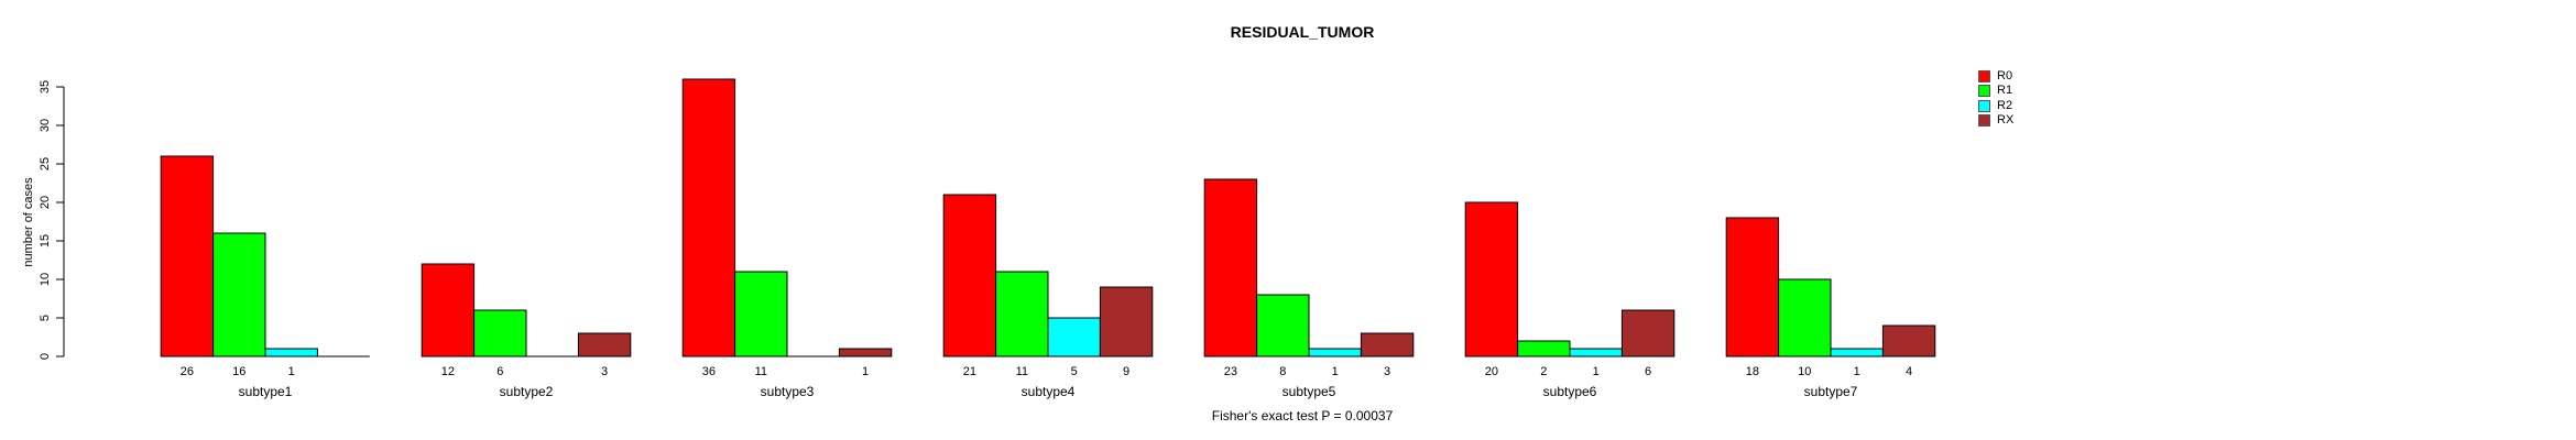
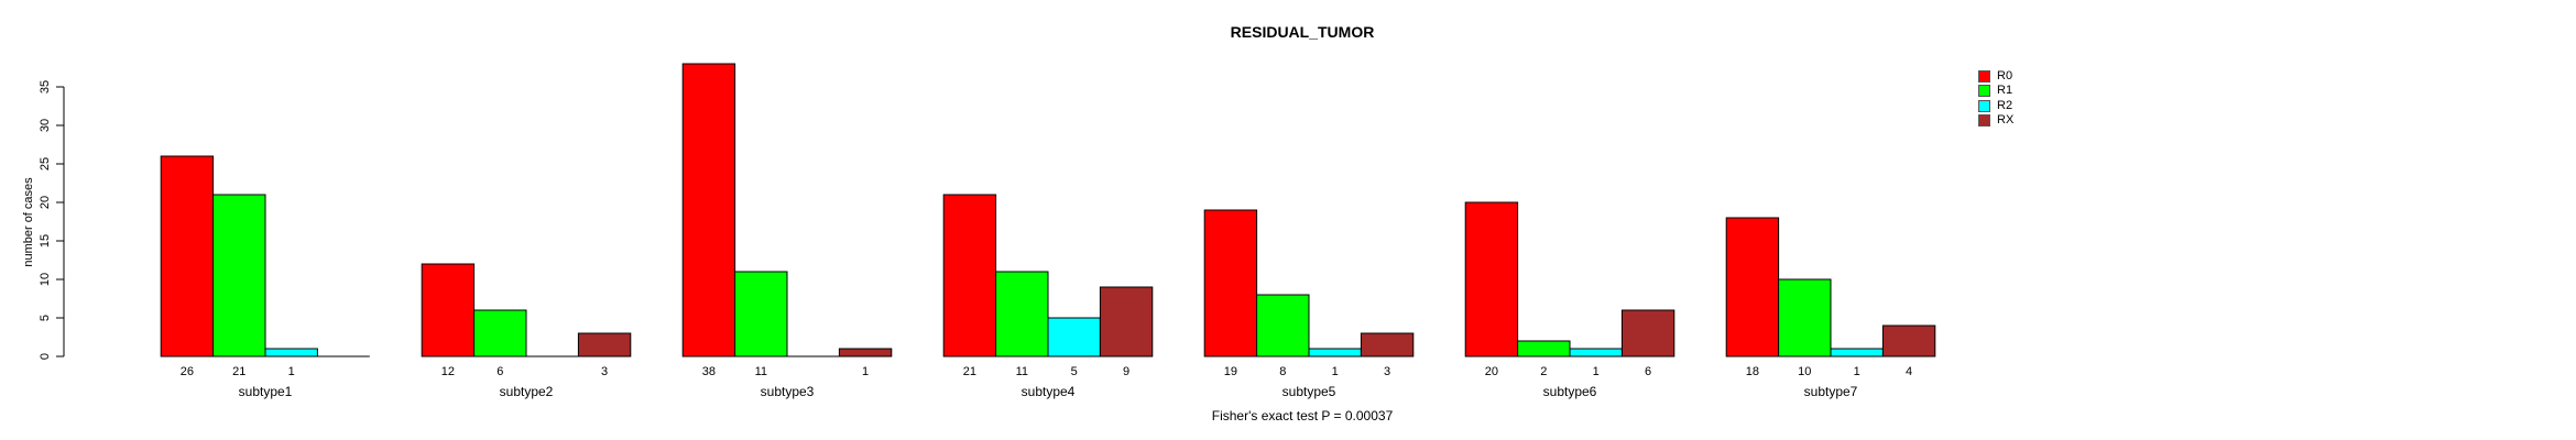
R1/subtype1: 16 -> 21
R0/subtype3: 36 -> 38
R0/subtype5: 23 -> 19
